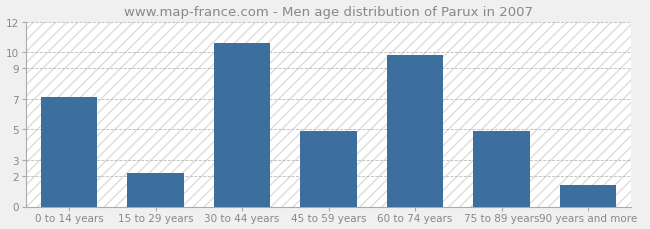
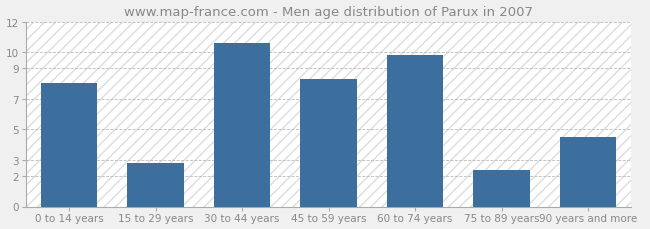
0 to 14 years: 7.1 -> 8.0
15 to 29 years: 2.2 -> 2.8
45 to 59 years: 4.9 -> 8.3
75 to 89 years: 4.9 -> 2.4
90 years and more: 1.4 -> 4.5
